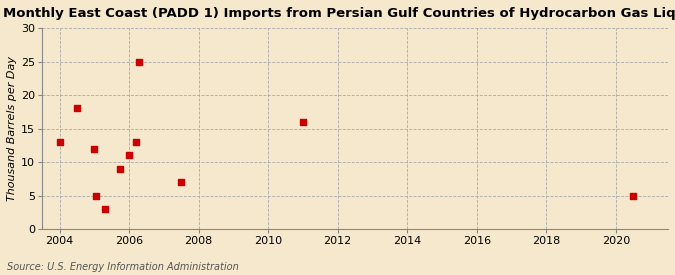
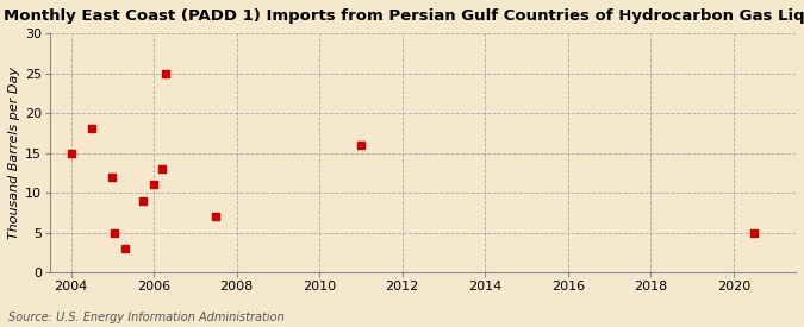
2004: 13 -> 15
